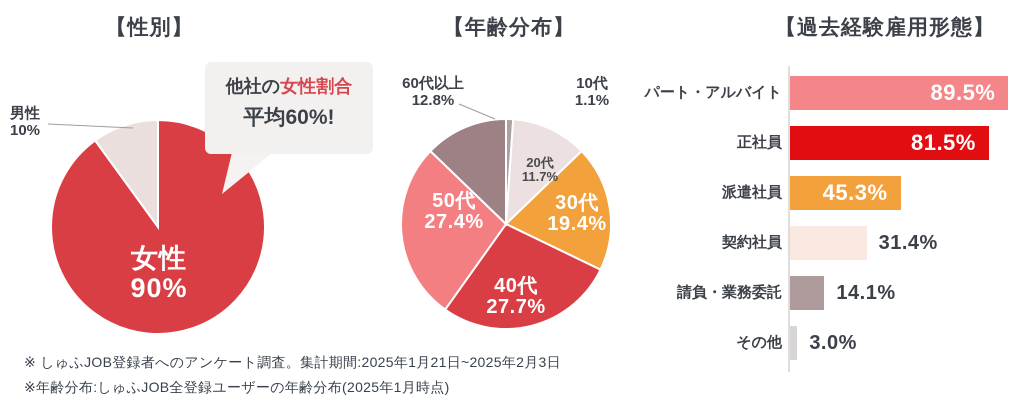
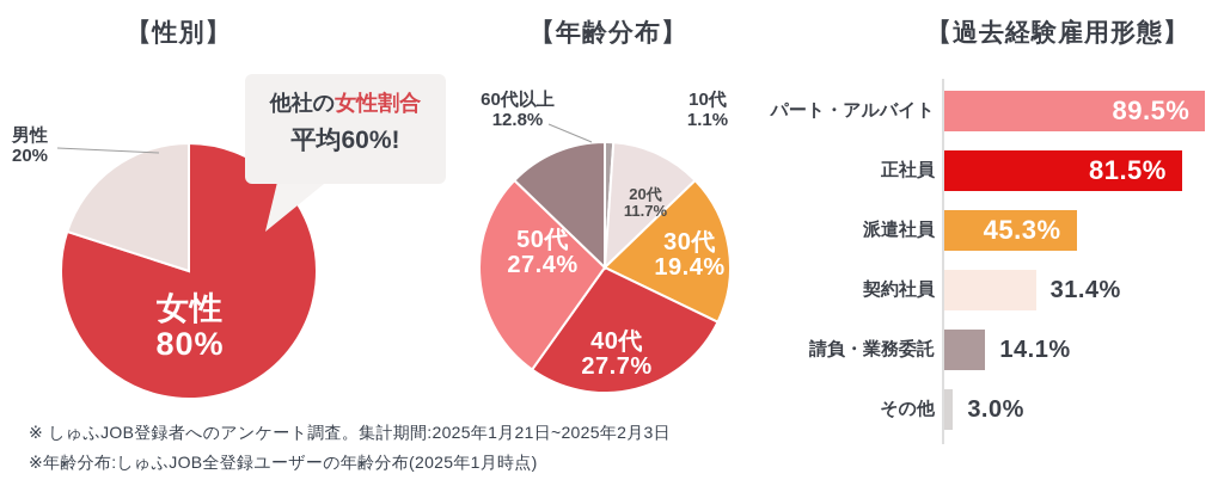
【性別】/女性: 90% -> 80%
【性別】/男性: 10% -> 20%
